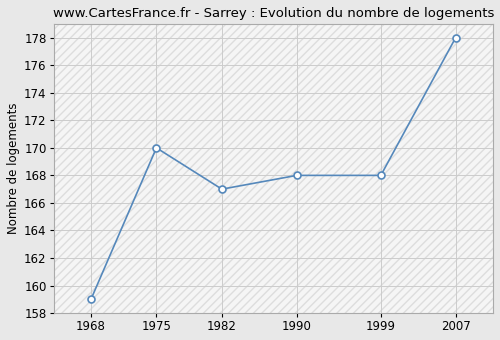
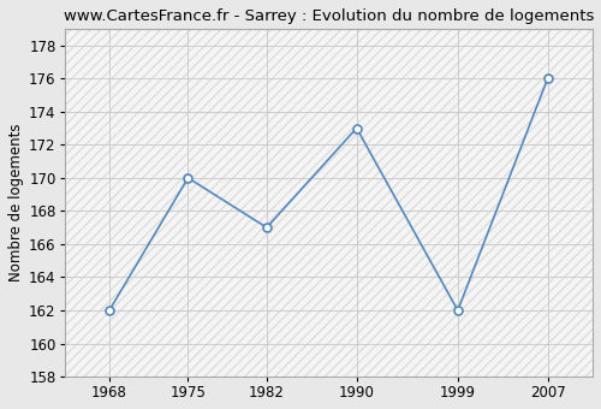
1968: 159 -> 162
1990: 168 -> 173
1999: 168 -> 162
2007: 178 -> 176
